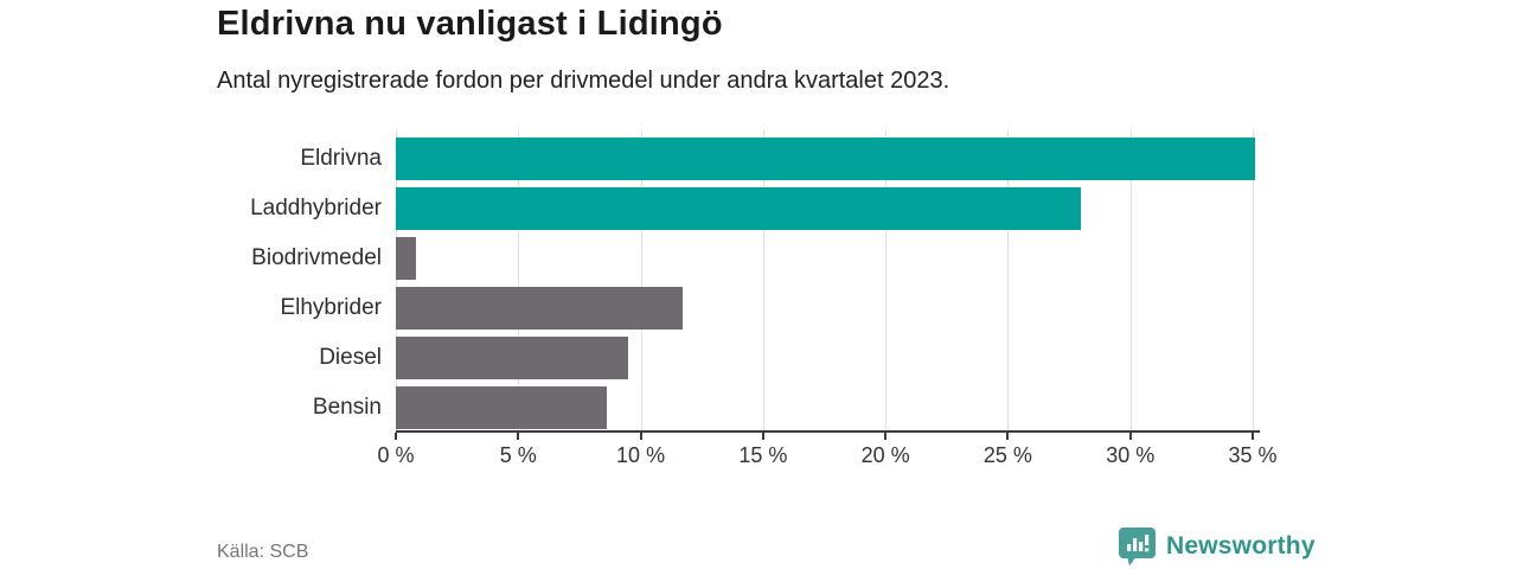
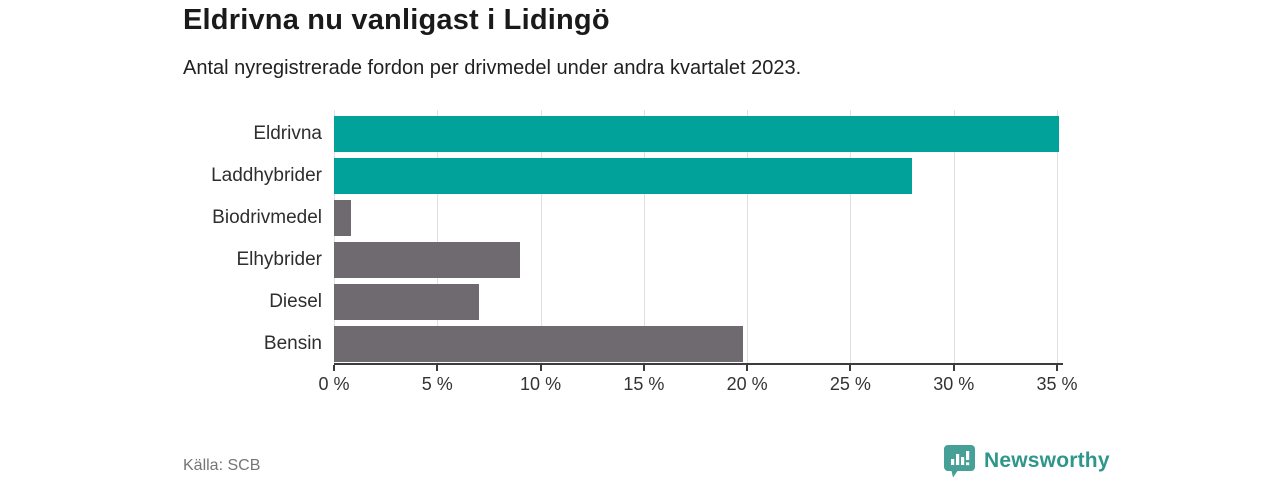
Elhybrider: 11.7% -> 9.0%
Diesel: 9.5% -> 7.0%
Bensin: 8.6% -> 19.8%
